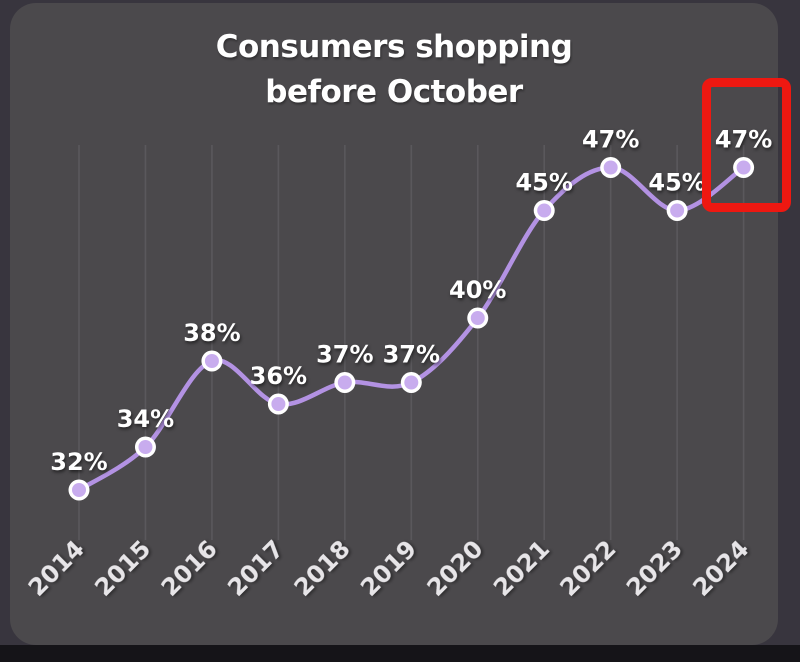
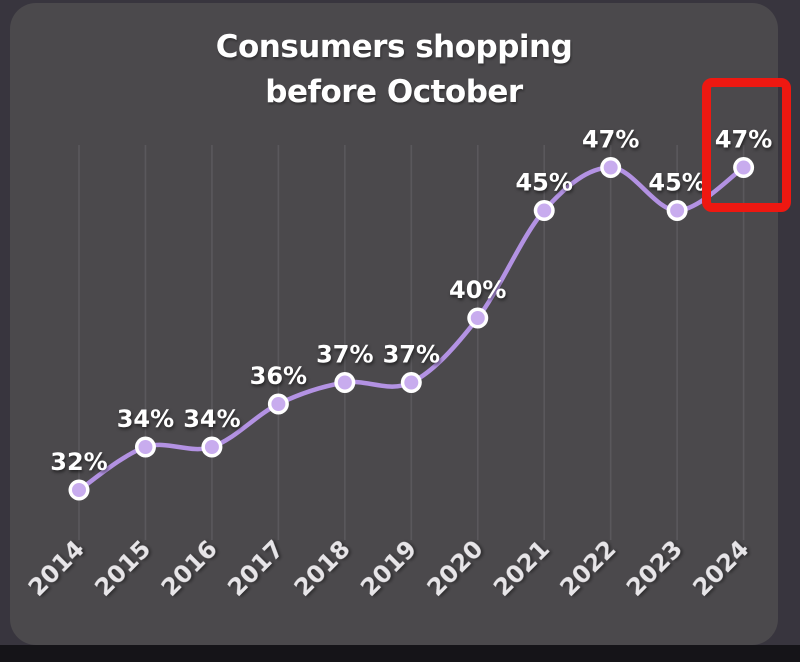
2016: 38% -> 34%
